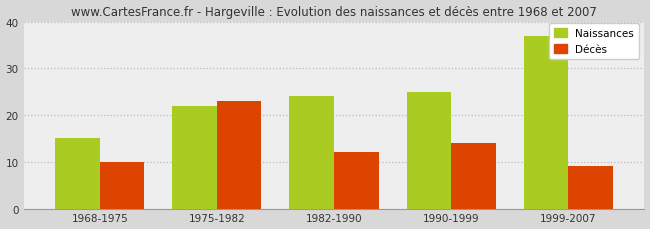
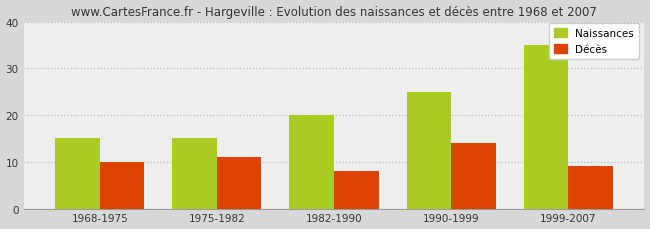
Naissances/1975-1982: 22 -> 15
Décès/1975-1982: 23 -> 11
Naissances/1982-1990: 24 -> 20
Décès/1982-1990: 12 -> 8
Naissances/1999-2007: 37 -> 35
